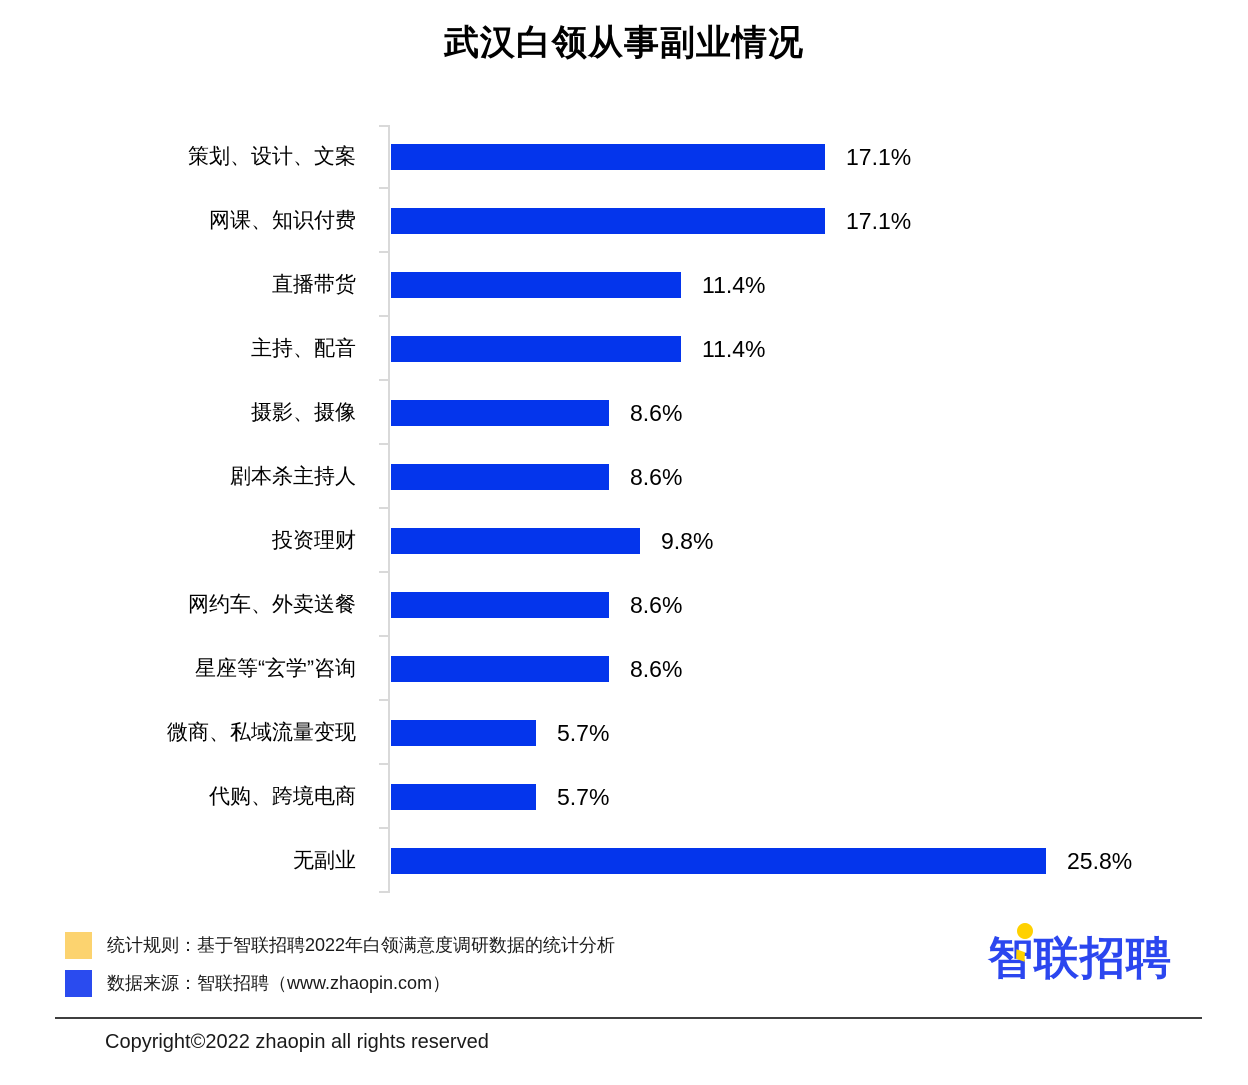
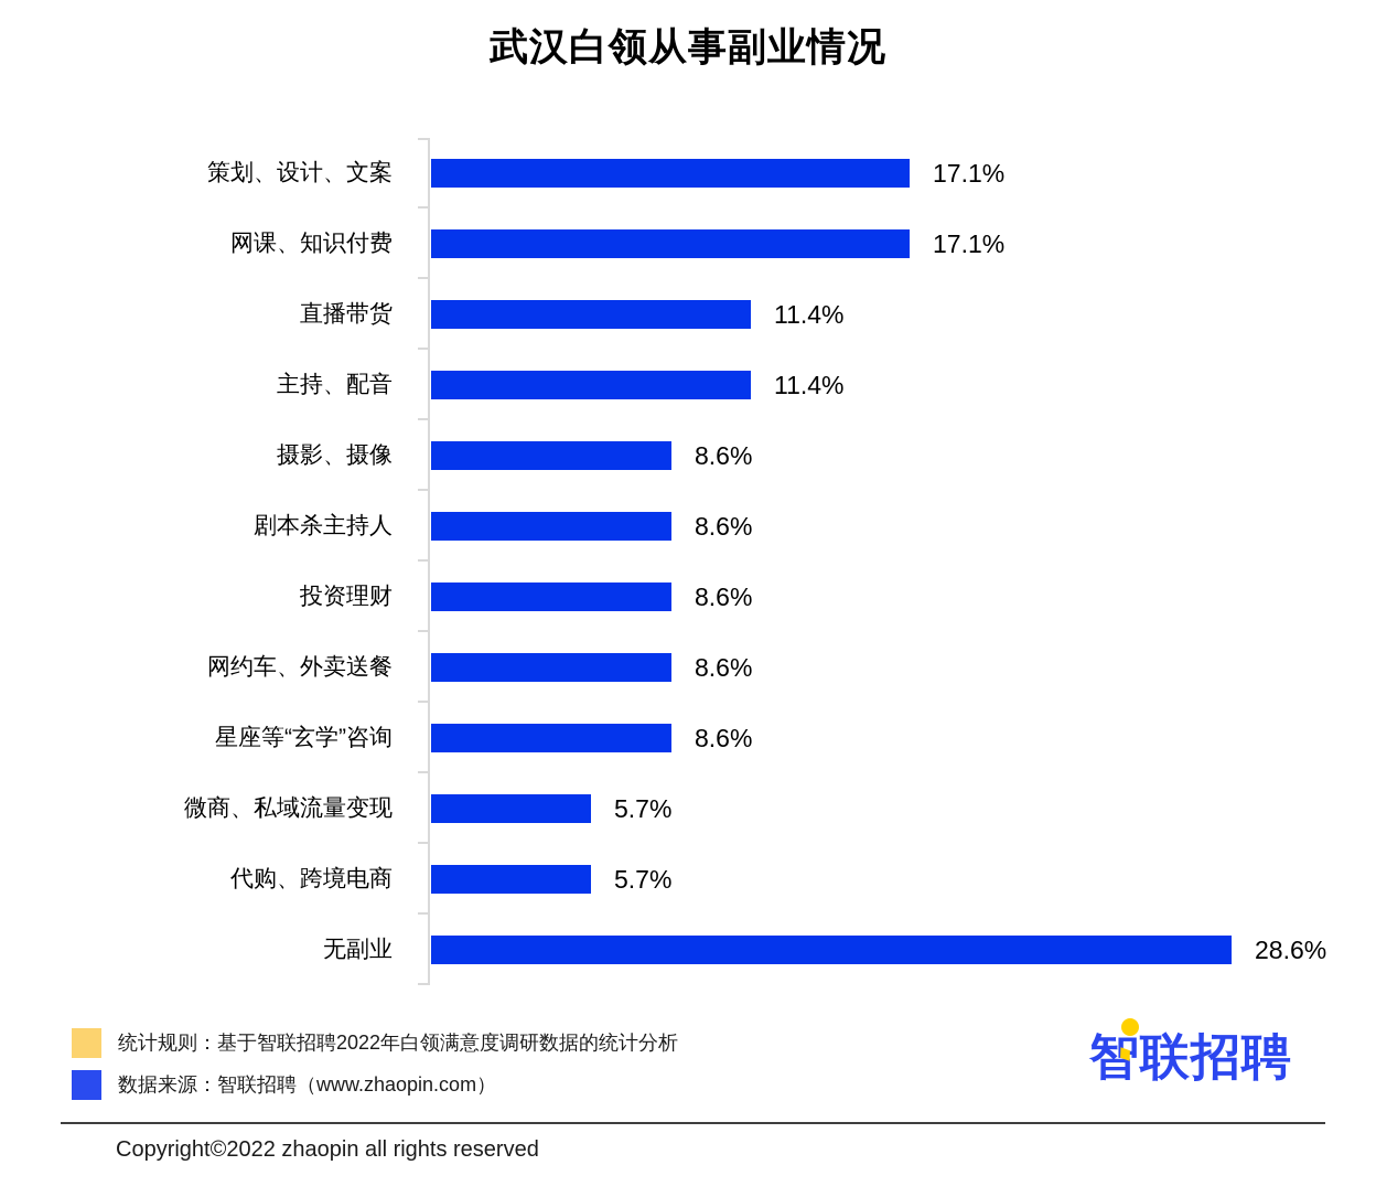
投资理财: 9.8% -> 8.6%
无副业: 25.8% -> 28.6%
